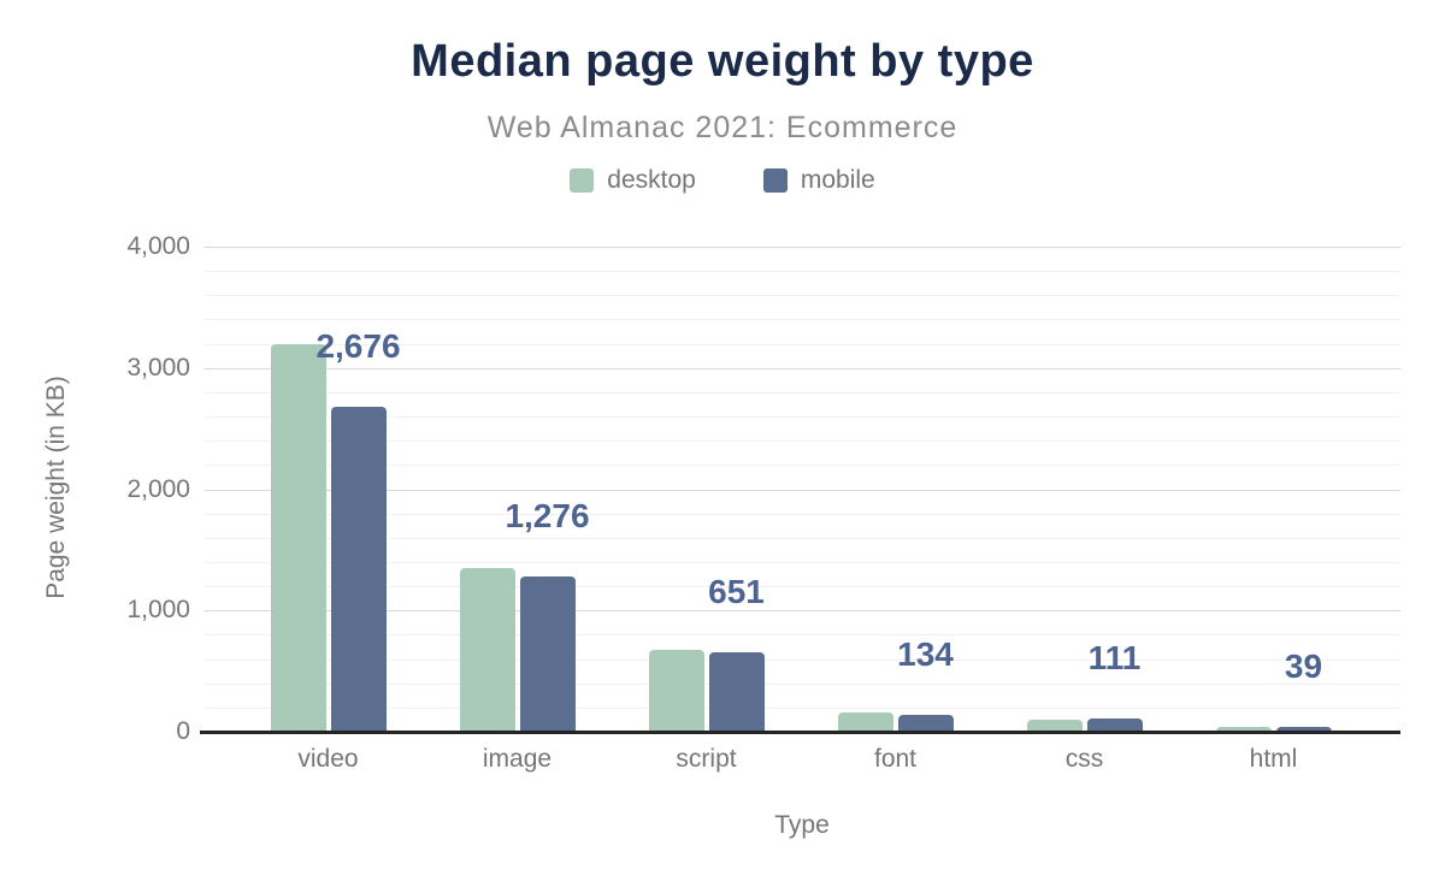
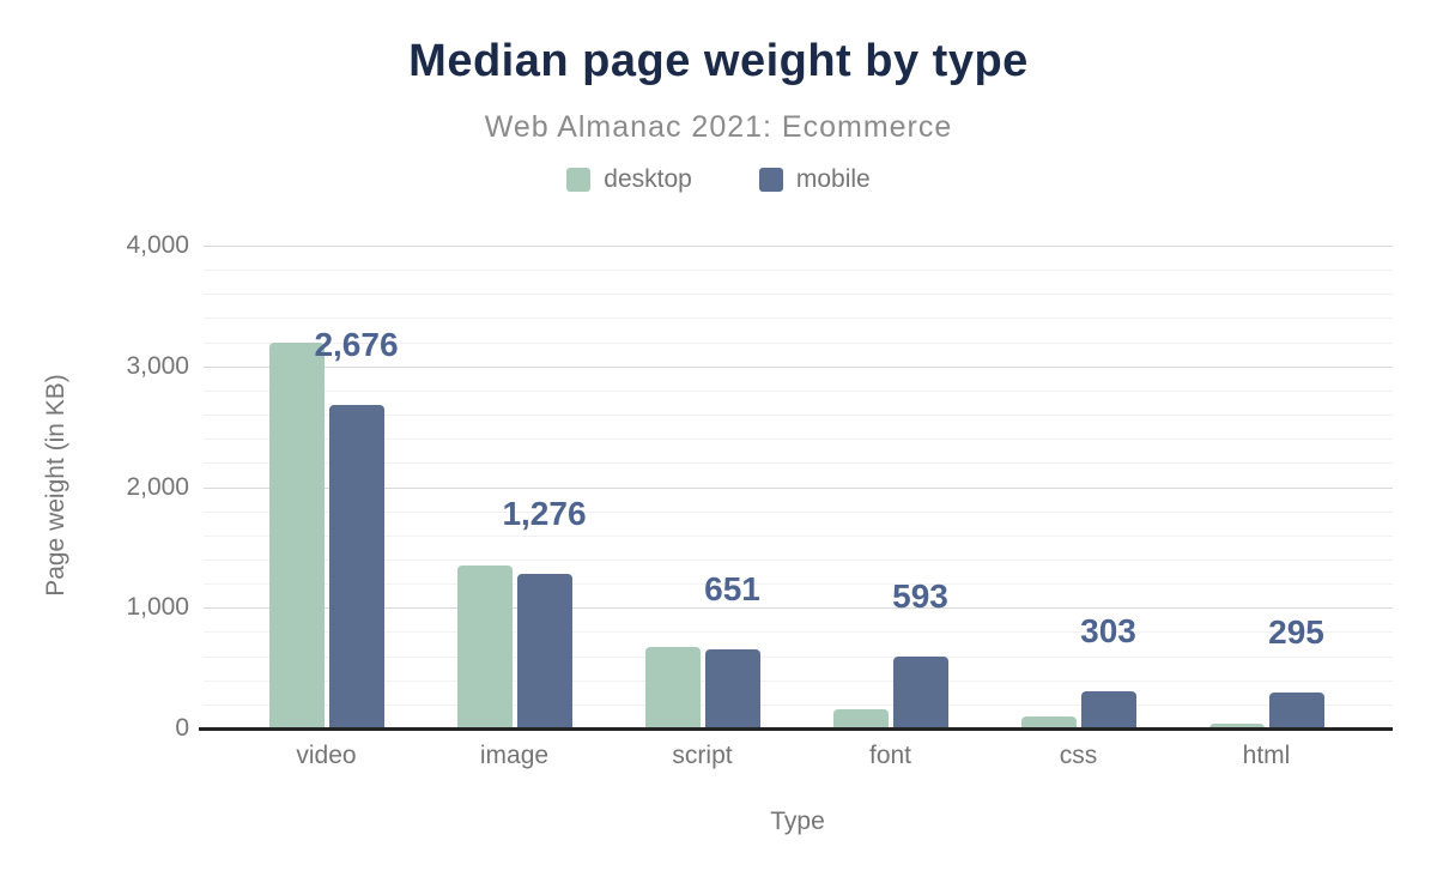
mobile/font: 134 -> 593
mobile/css: 111 -> 303
mobile/html: 39 -> 295
